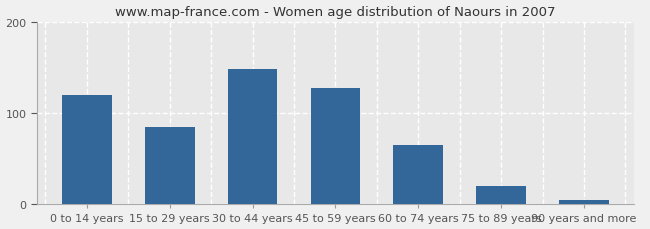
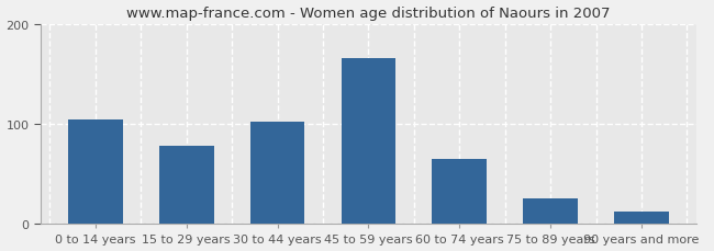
0 to 14 years: 120 -> 104
15 to 29 years: 85 -> 78
30 to 44 years: 148 -> 102
45 to 59 years: 127 -> 166
75 to 89 years: 20 -> 26
90 years and more: 5 -> 12
